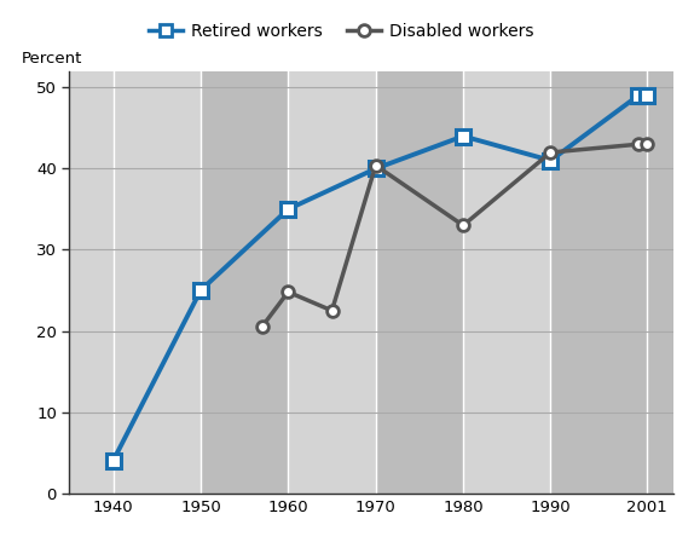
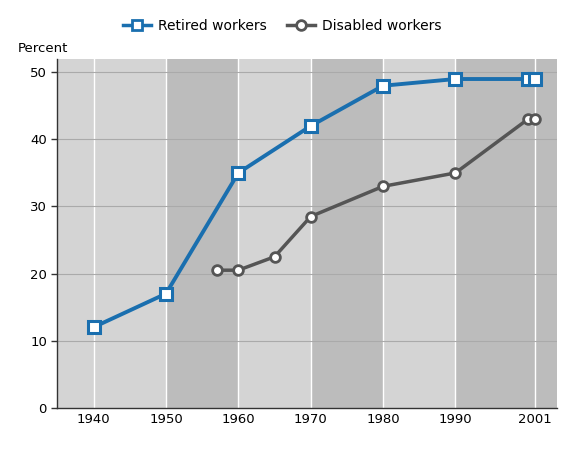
Retired workers/1940: 4 -> 12
Retired workers/1950: 25 -> 17
Disabled workers/1960: 24.8 -> 20.5
Retired workers/1970: 40 -> 42
Disabled workers/1970: 40.4 -> 28.5
Retired workers/1980: 44 -> 48
Retired workers/1990: 41 -> 49
Disabled workers/1990: 42.0 -> 35.0
